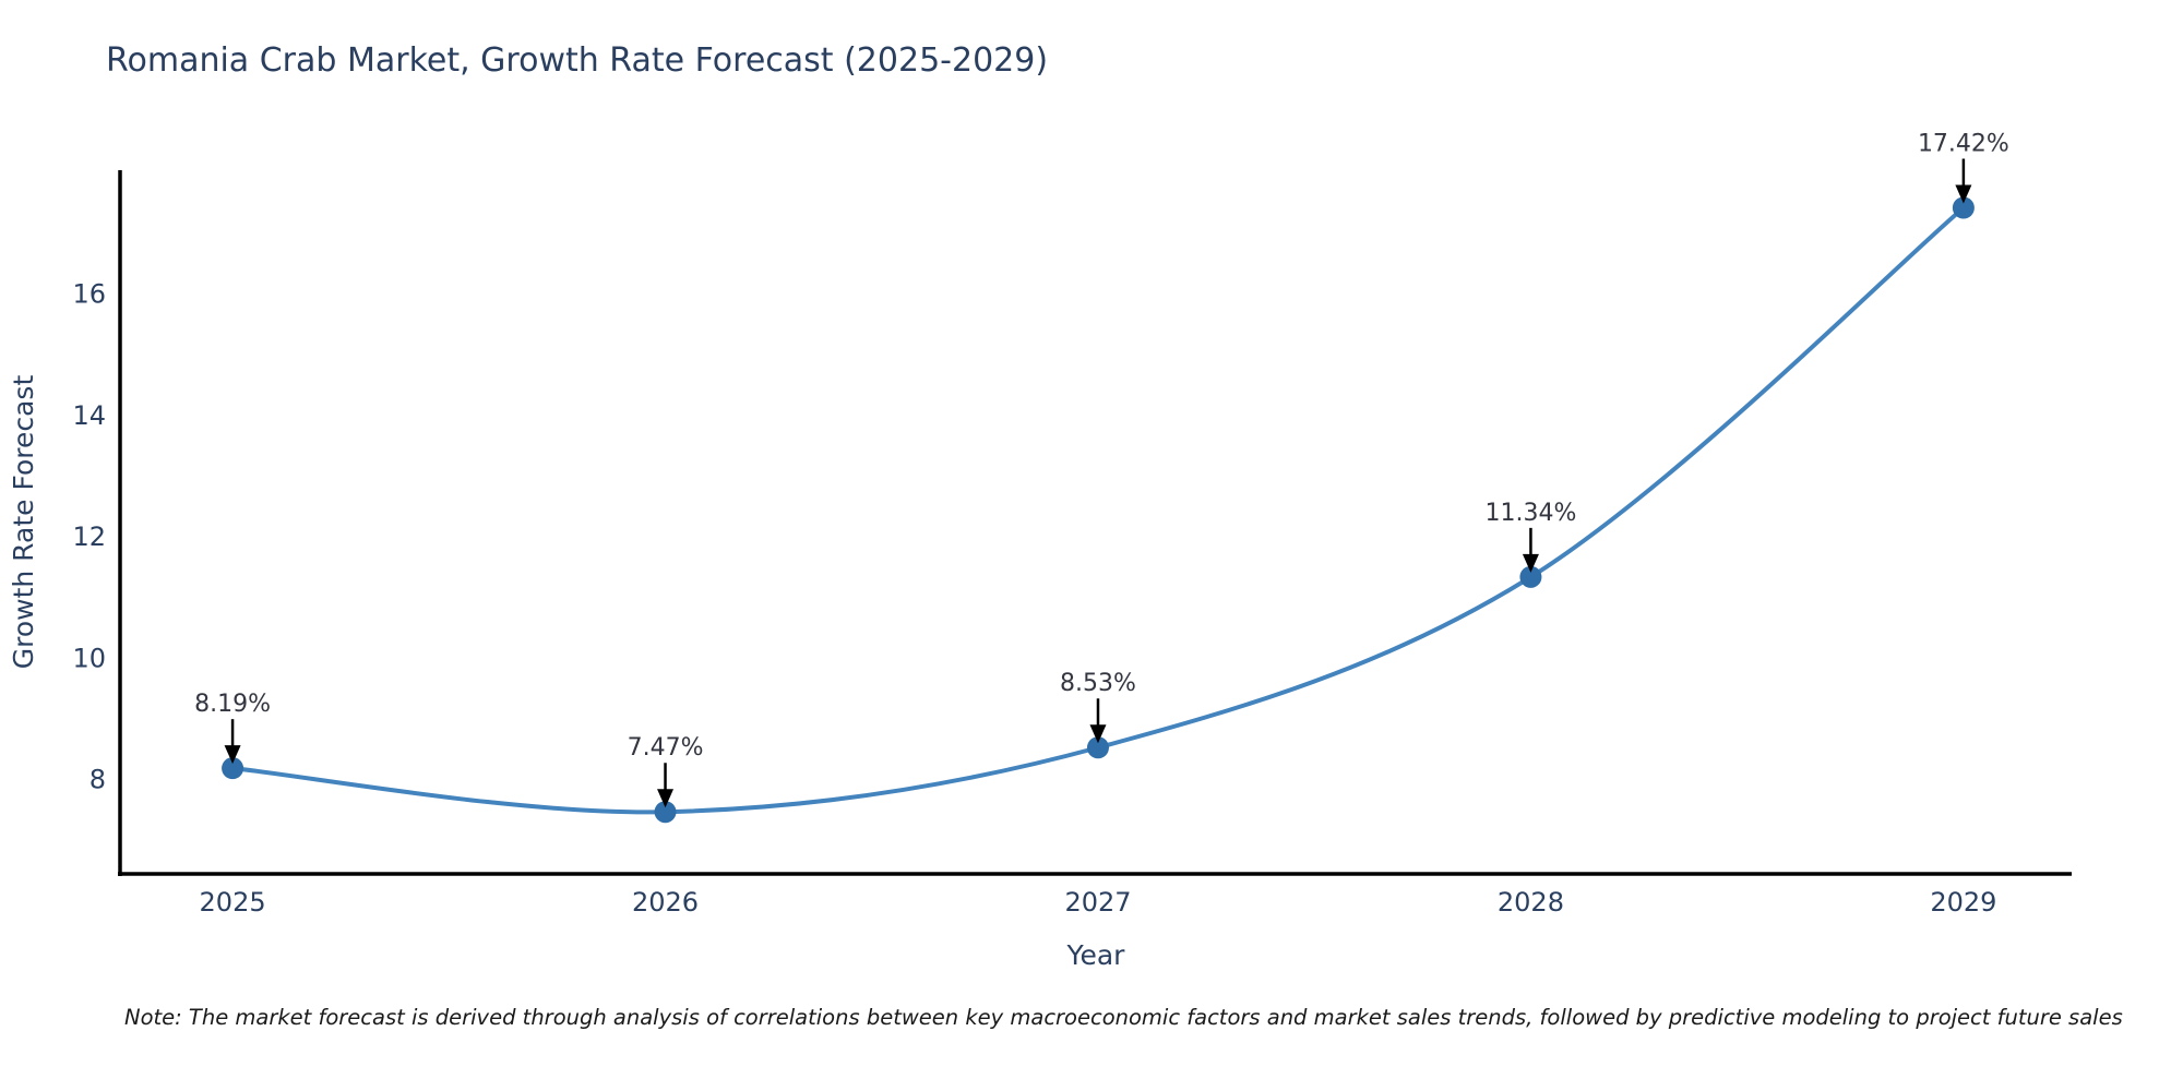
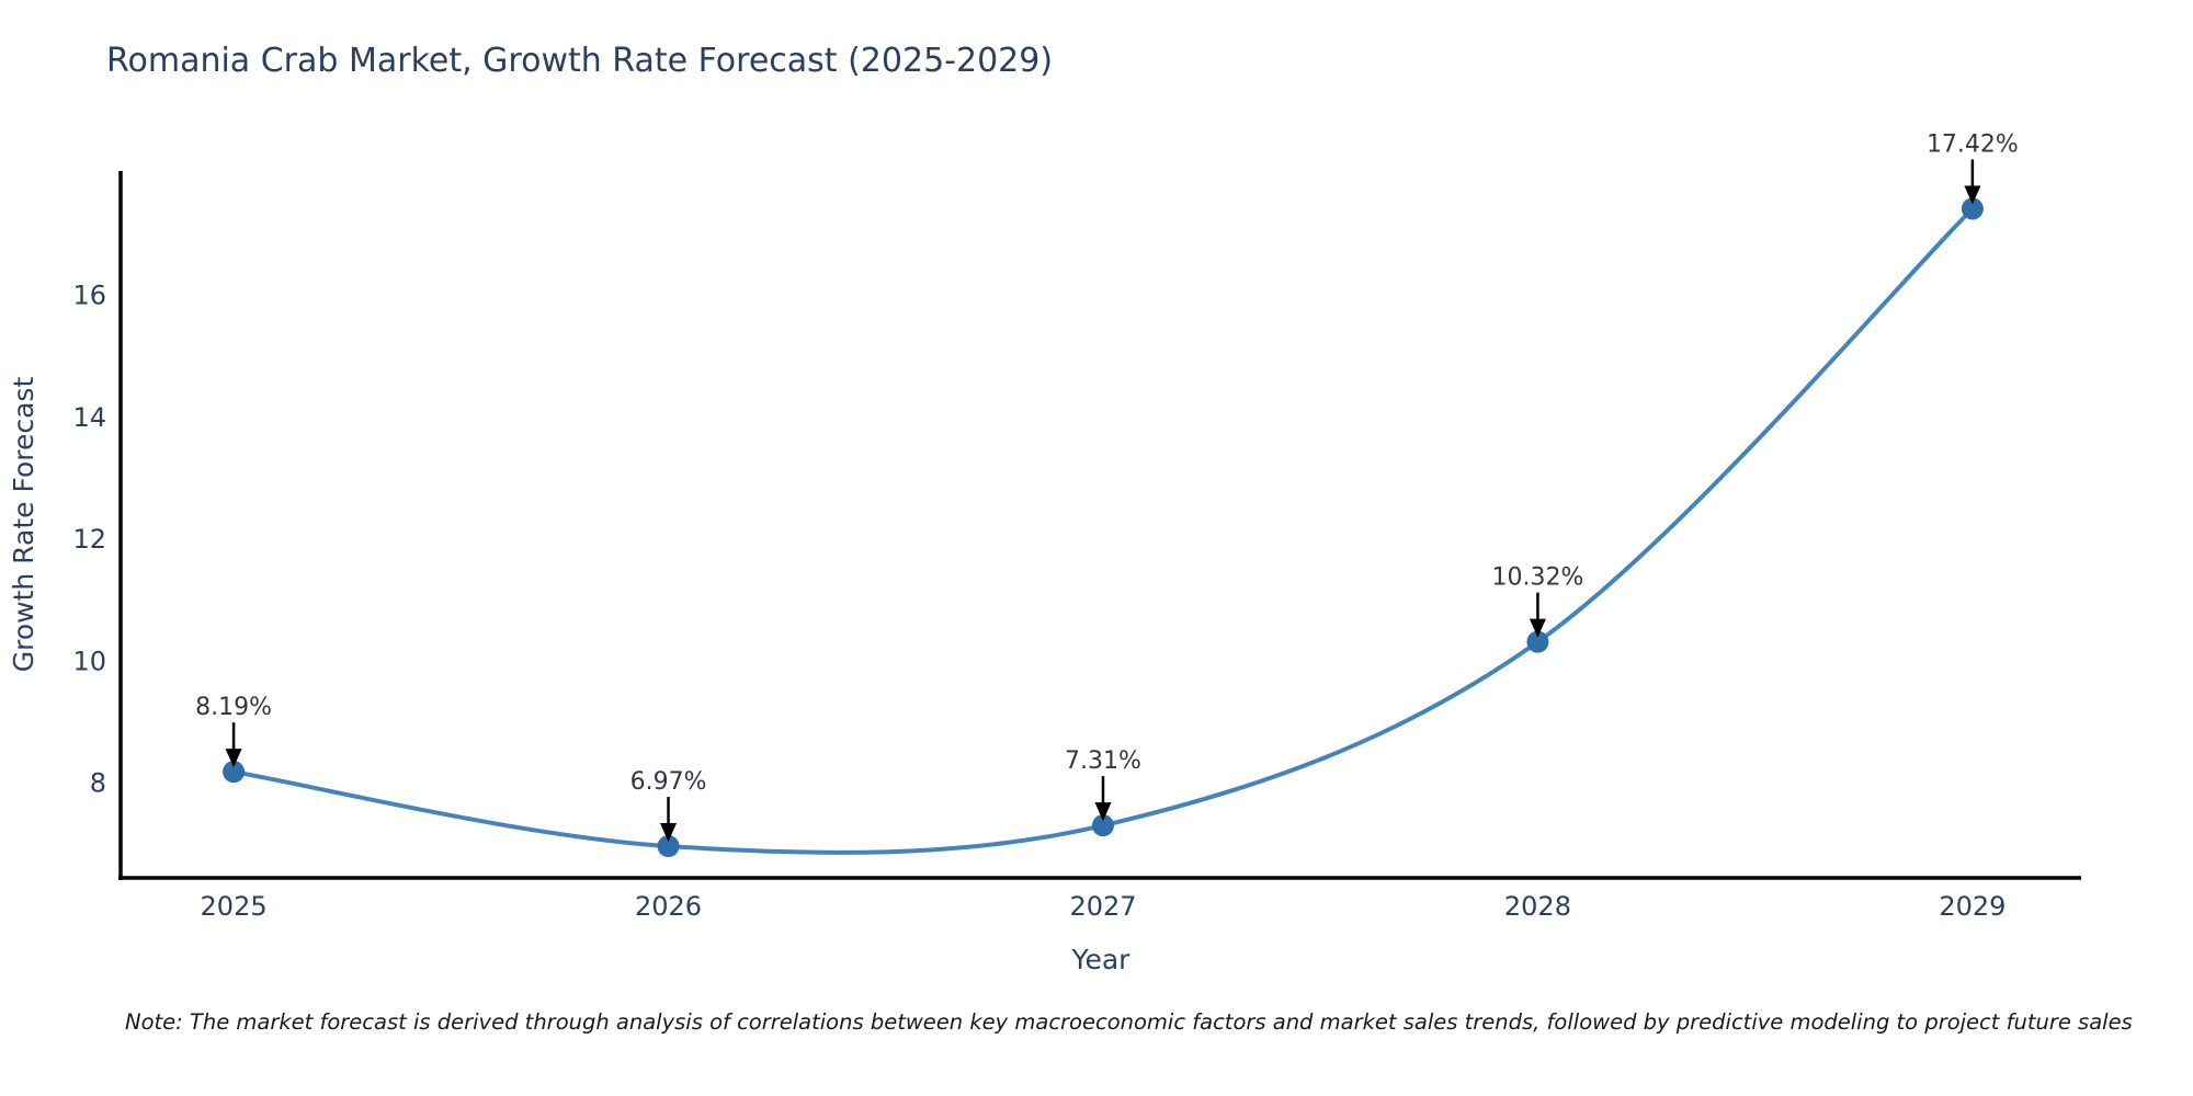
2026: 7.47% -> 6.97%
2027: 8.53% -> 7.31%
2028: 11.34% -> 10.32%
